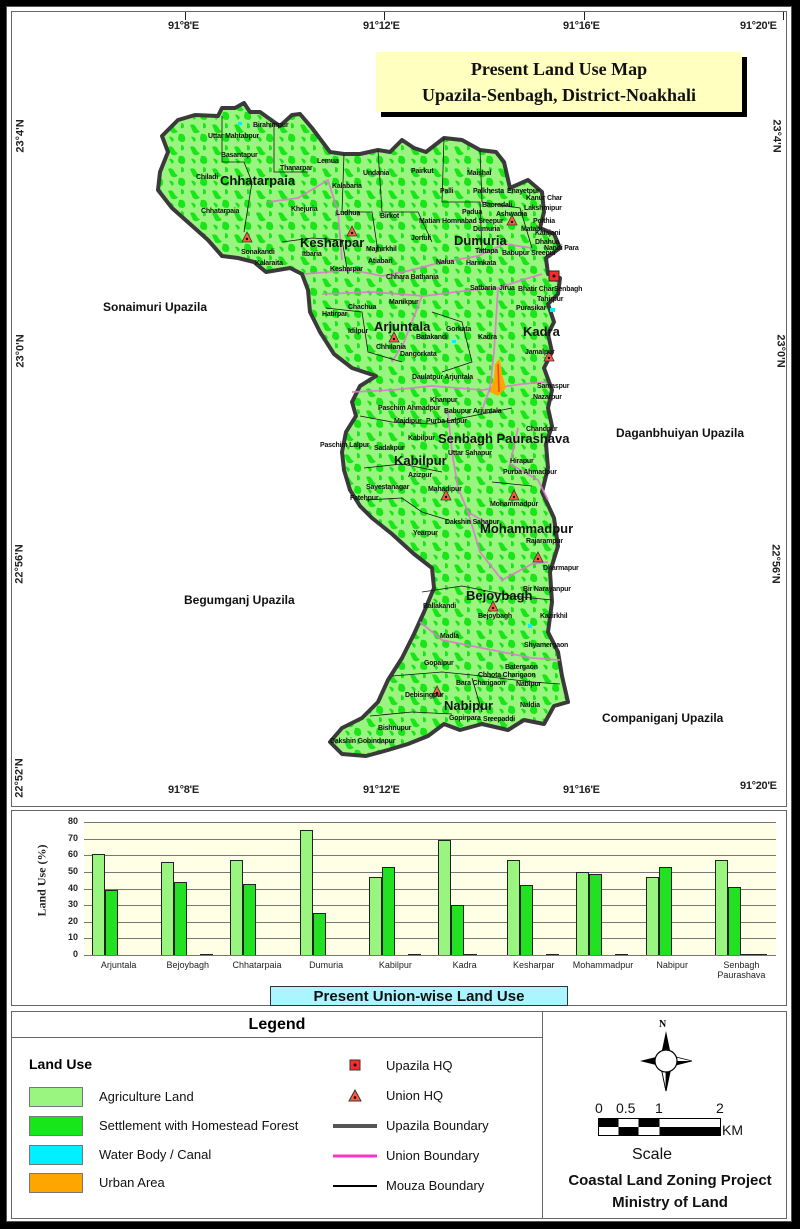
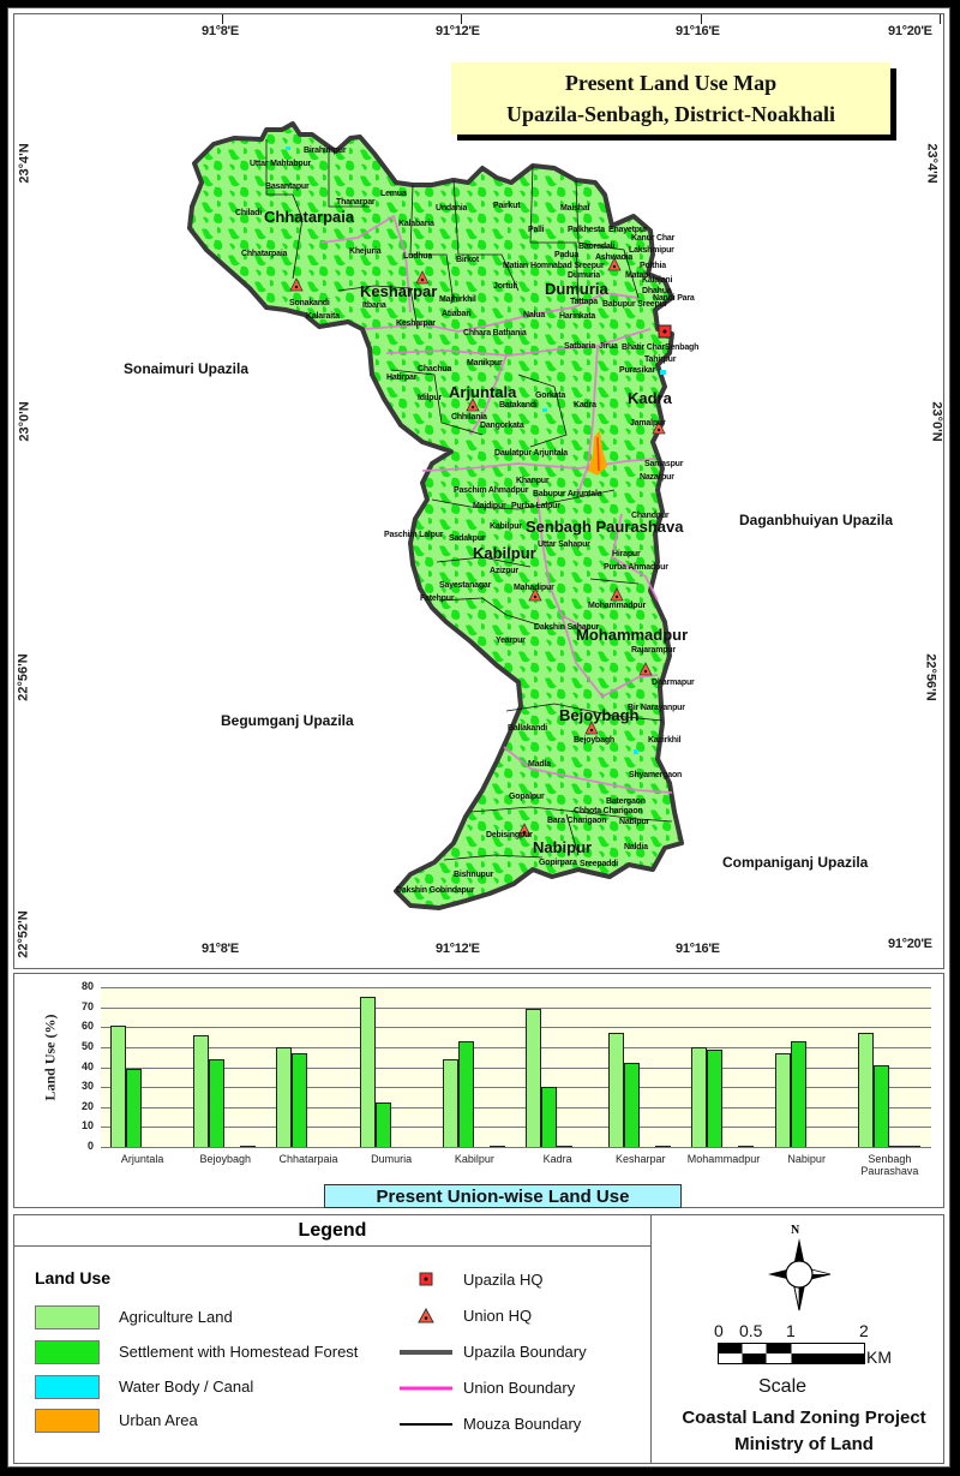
Agriculture Land/Chhatarpaia: 57 -> 50
Settlement with Homestead Forest/Chhatarpaia: 43 -> 47
Settlement with Homestead Forest/Dumuria: 25 -> 22
Agriculture Land/Kabilpur: 47 -> 44
